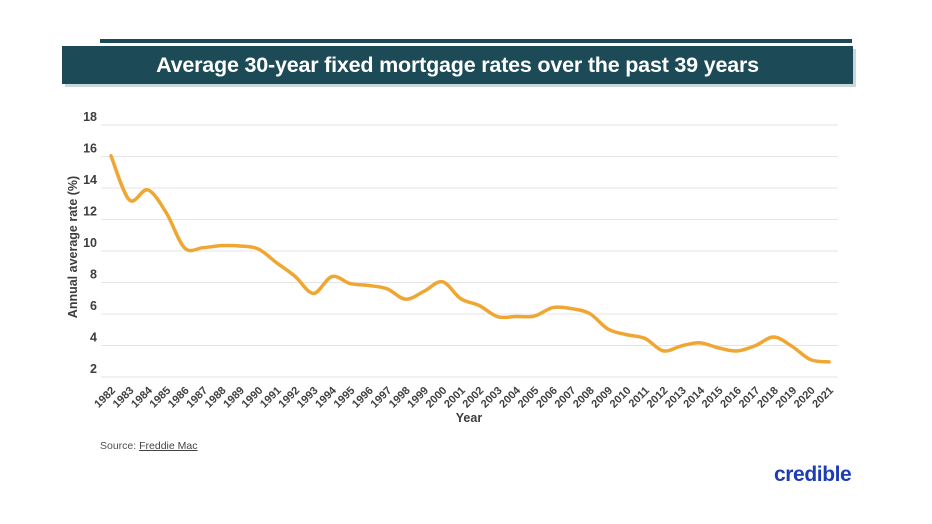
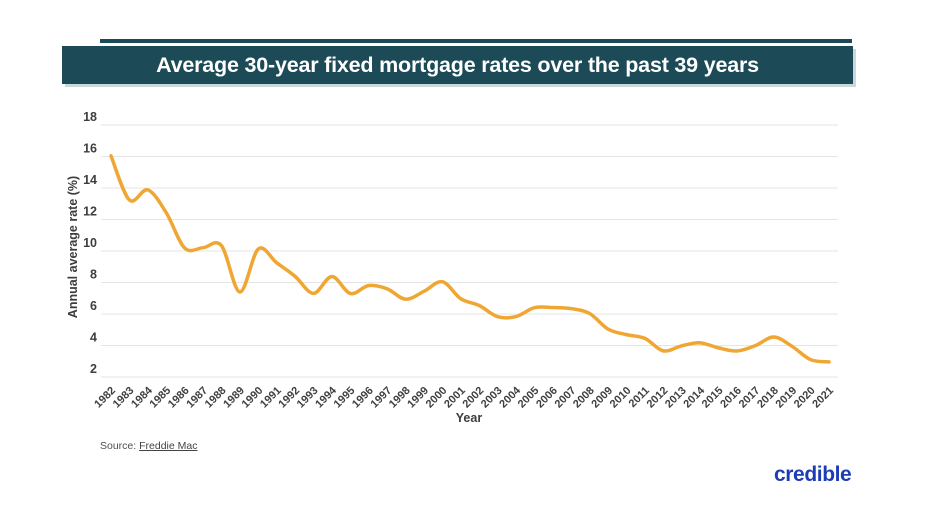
1989: 10.3 -> 7.4
1995: 7.9 -> 7.3
2005: 5.9 -> 6.4
